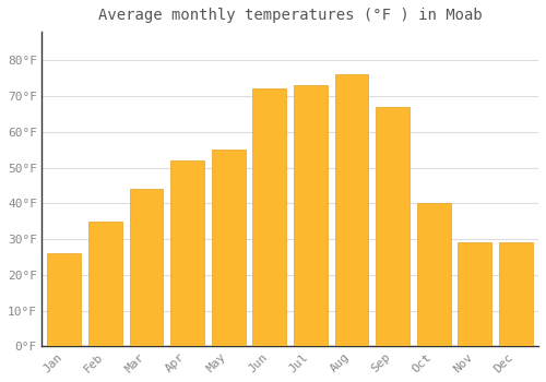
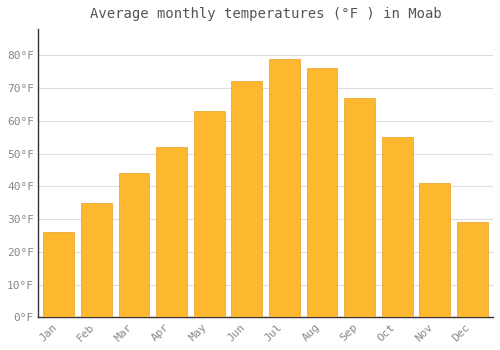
May: 55°F -> 63°F
Jul: 73°F -> 79°F
Oct: 40°F -> 55°F
Nov: 29°F -> 41°F
